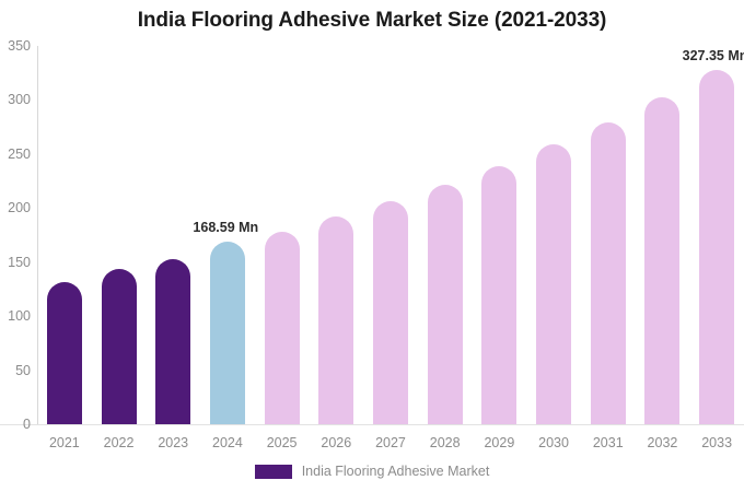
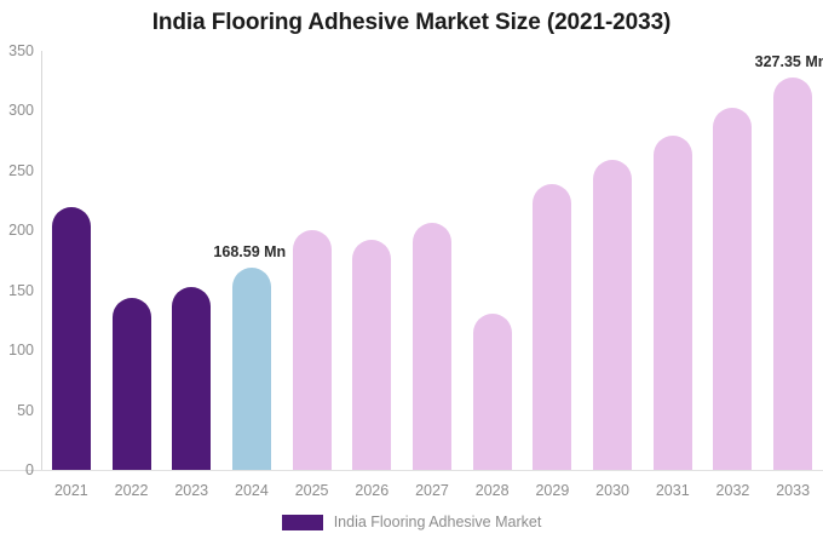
2021: 130 -> 220
2025: 180 -> 200
2028: 220 -> 130
